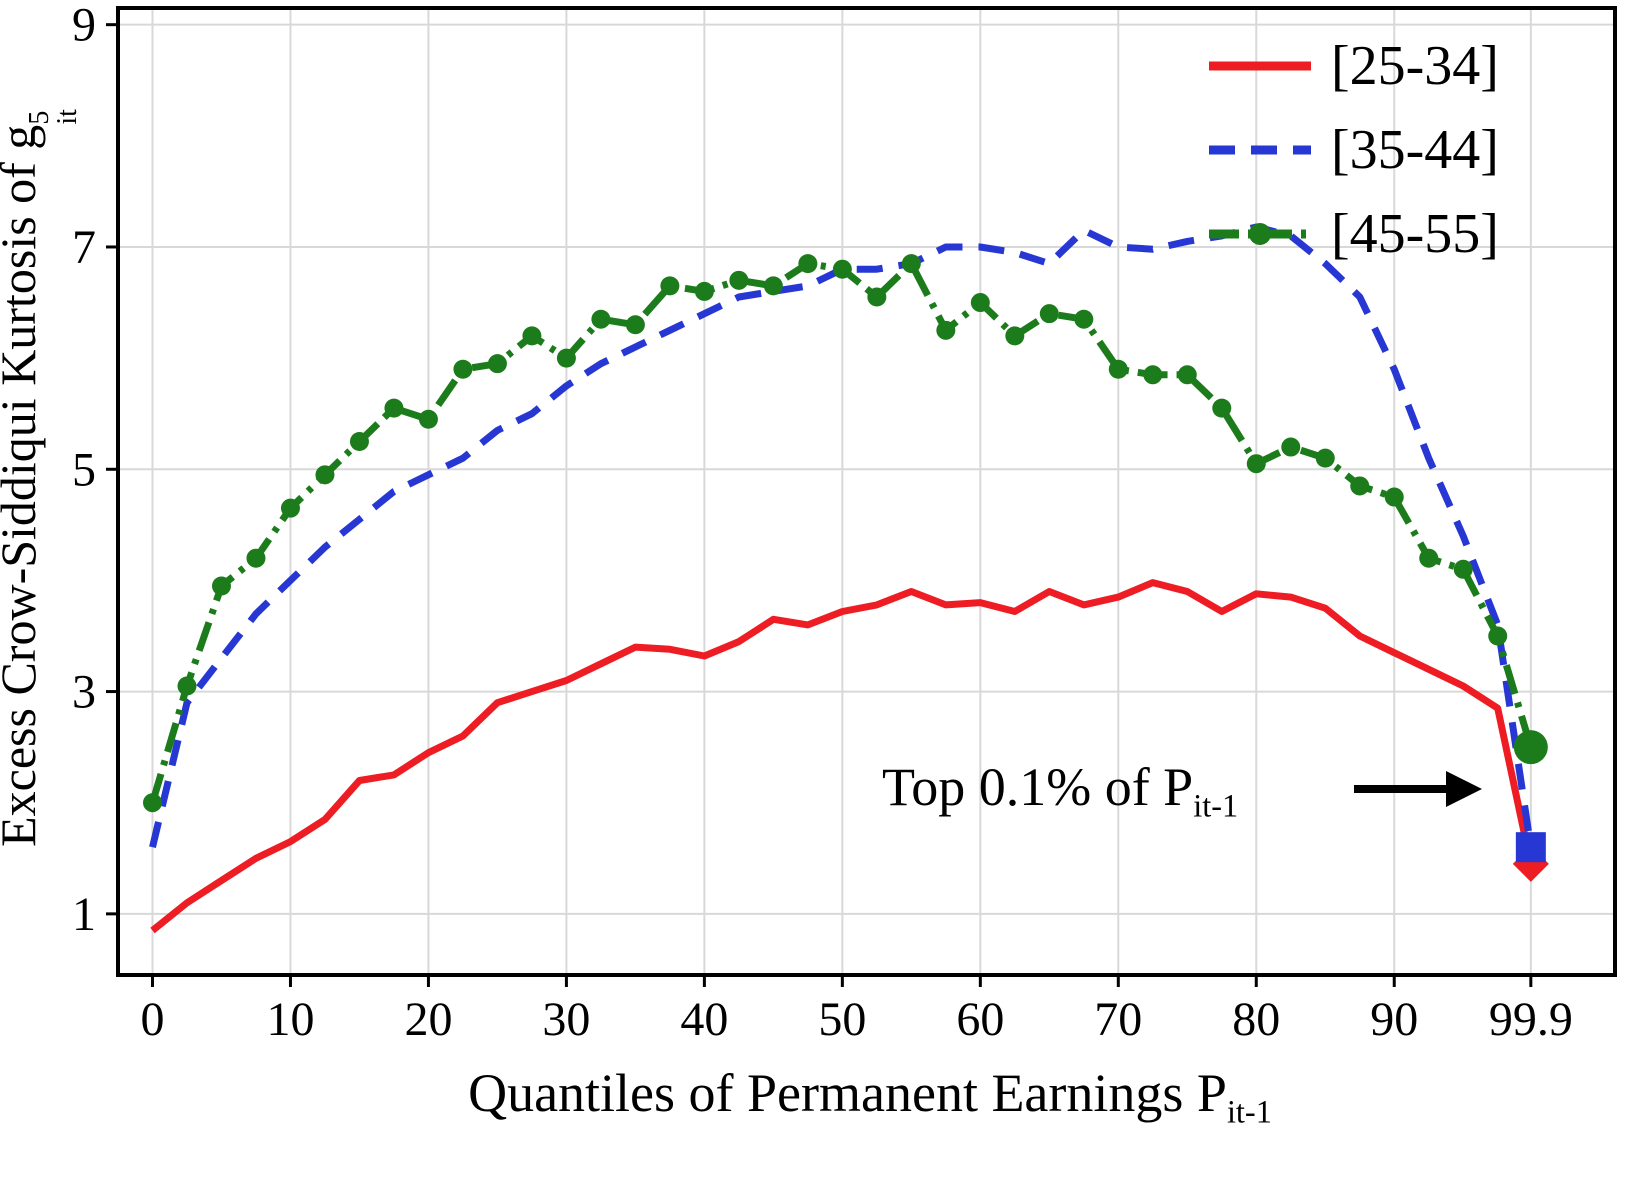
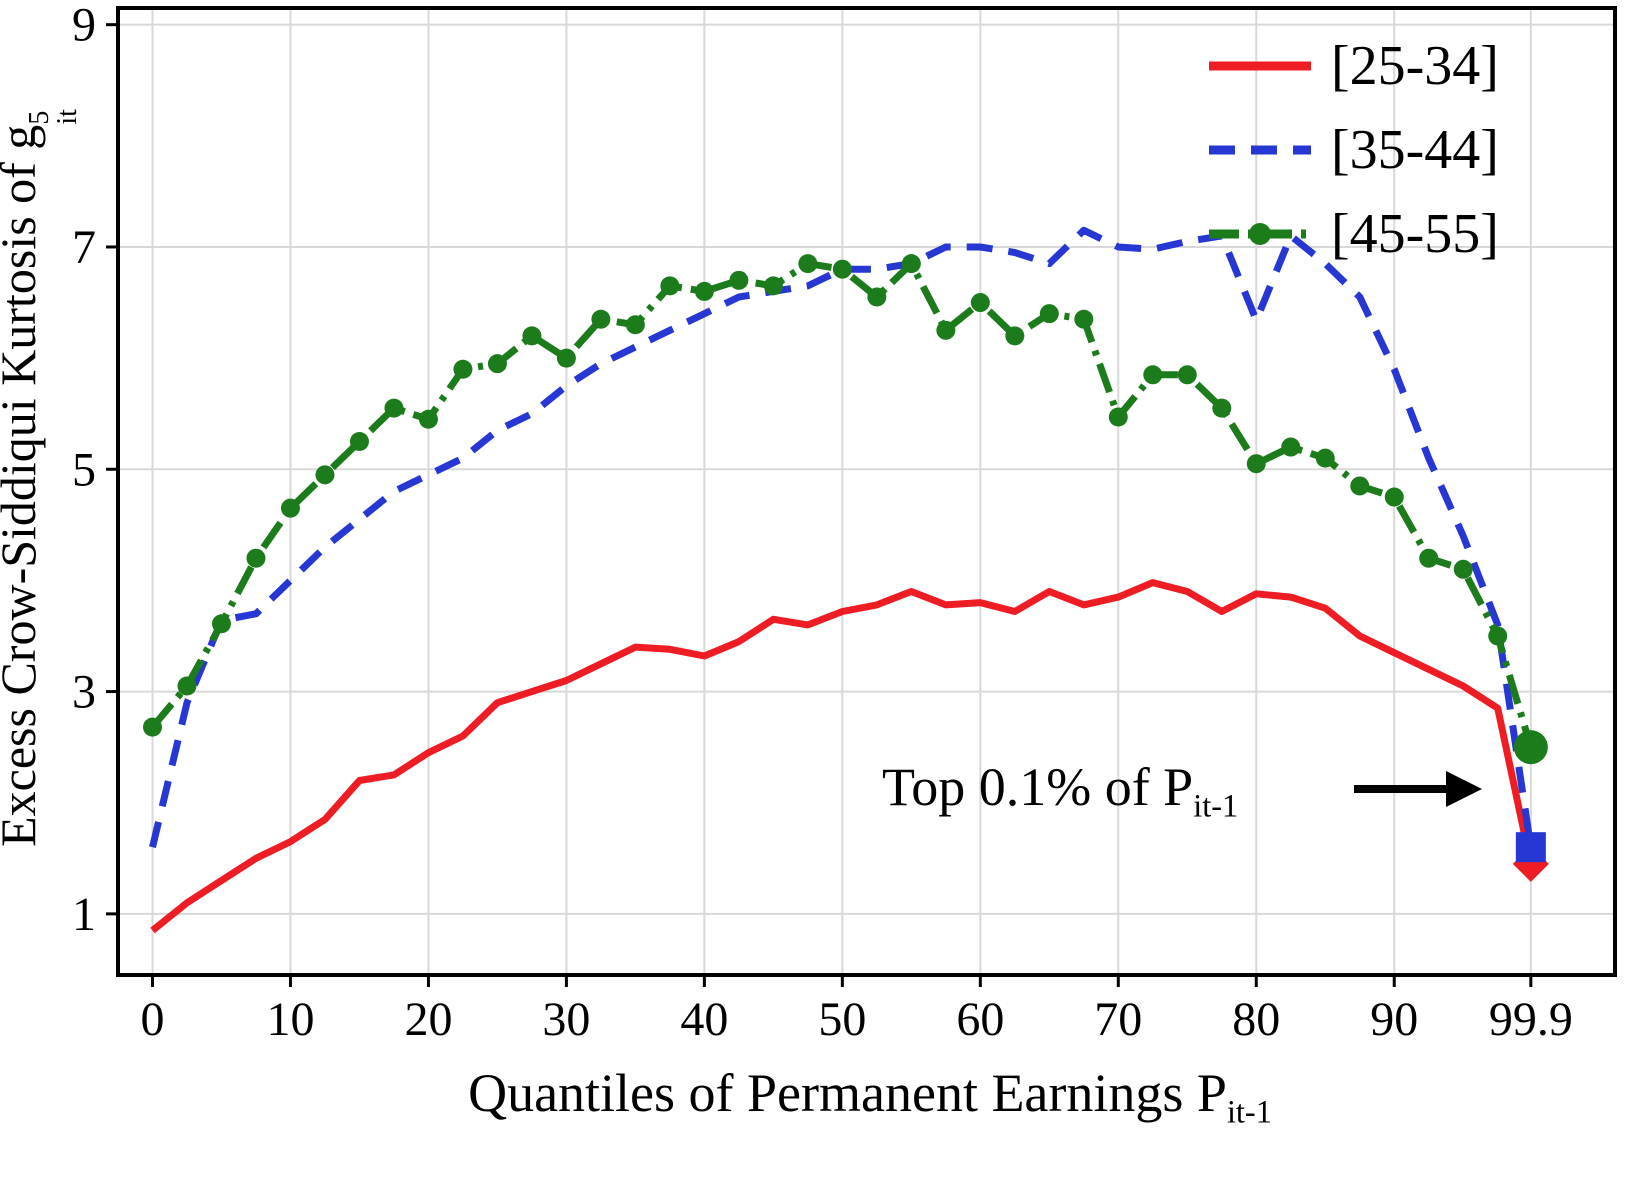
[45-55]/0: 2.00 -> 2.68
[35-44]/5: 3.30 -> 3.64
[45-55]/5: 3.95 -> 3.61
[45-55]/70: 5.90 -> 5.47
[35-44]/80: 7.18 -> 6.34
